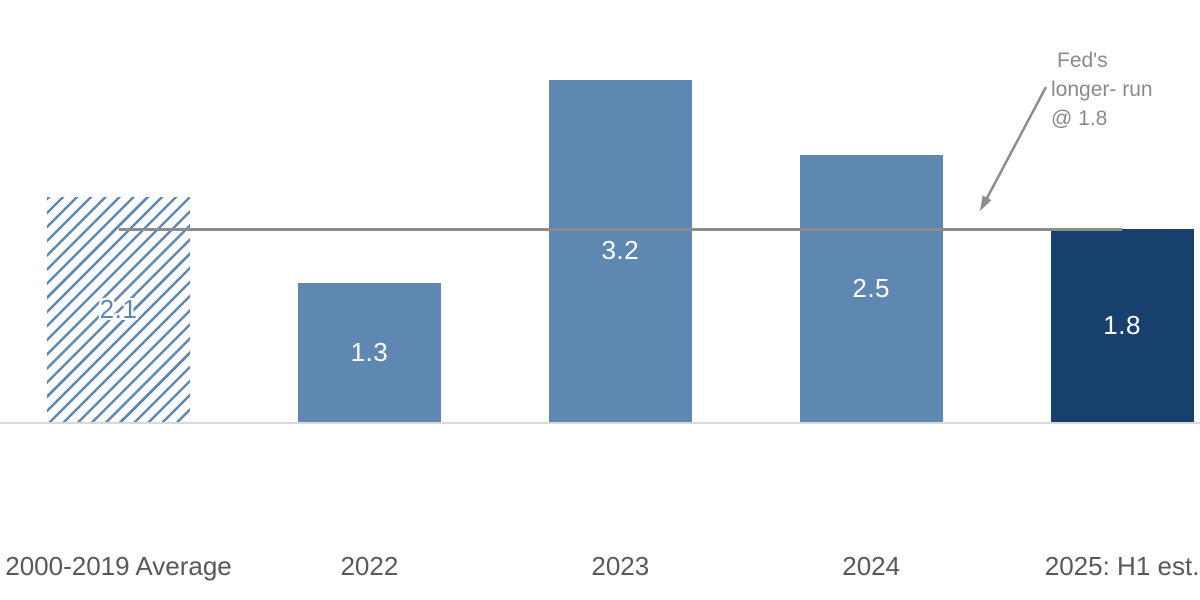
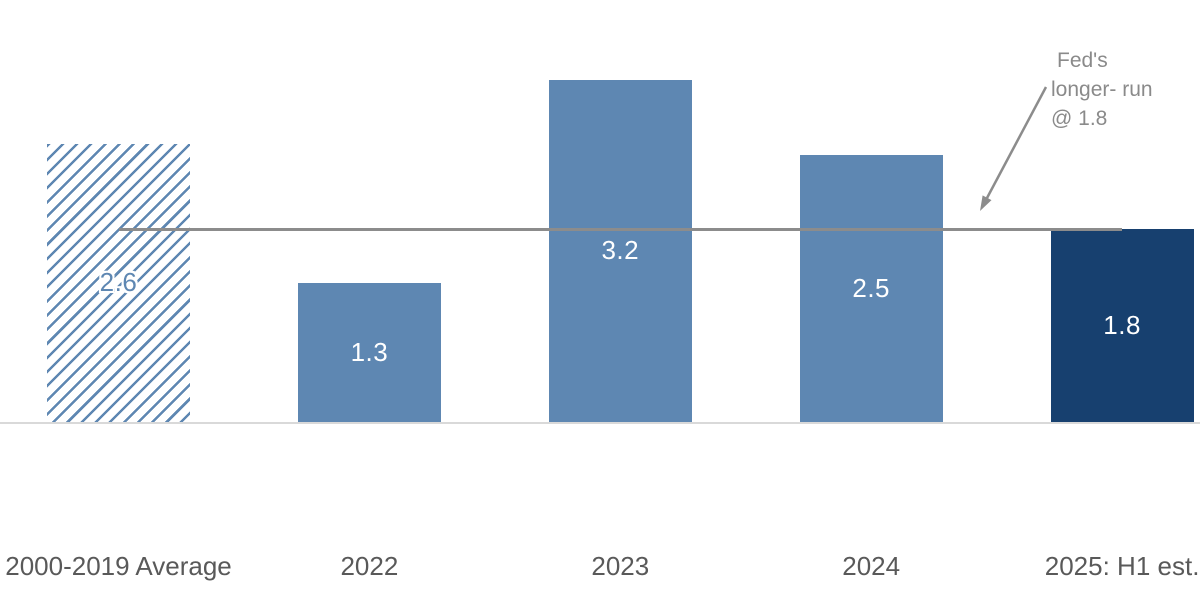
2000-2019 Average: 2.1 -> 2.6
